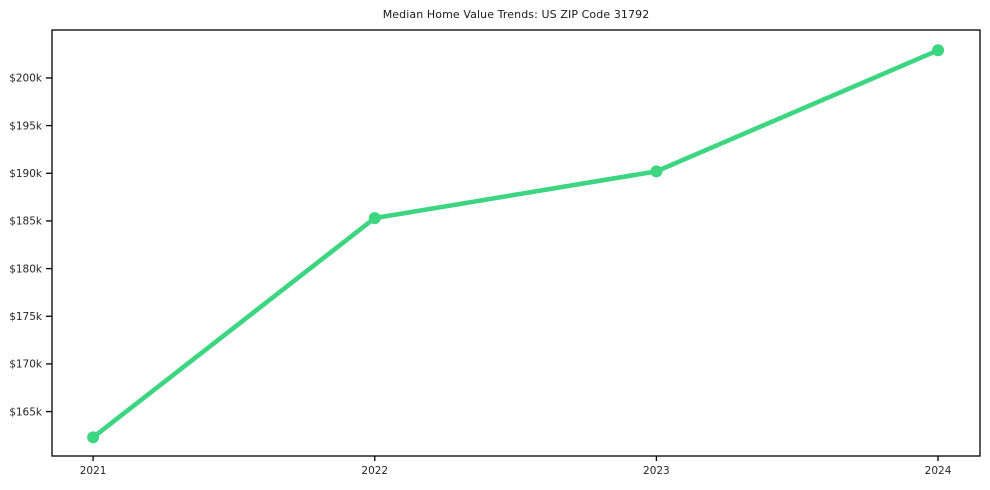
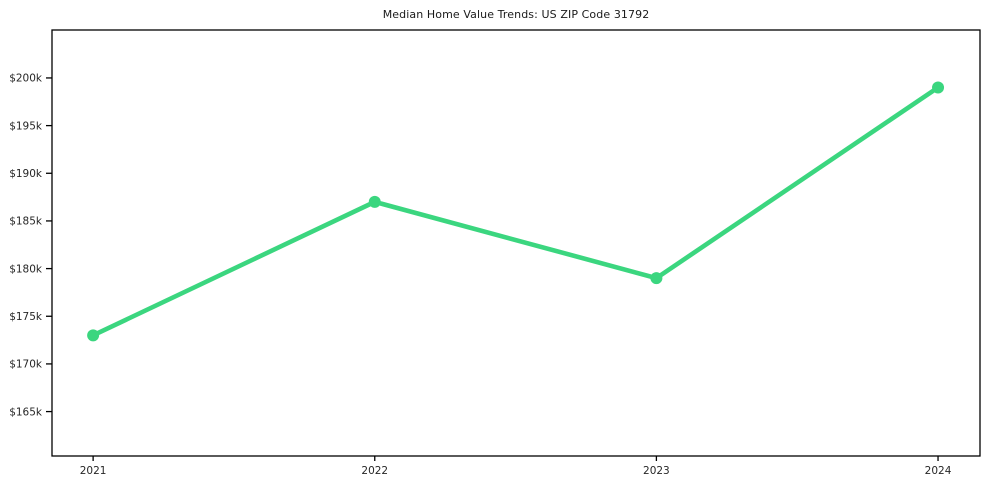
2021: $162k -> $173k
2022: $185k -> $187k
2023: $190k -> $179k
2024: $203k -> $199k
